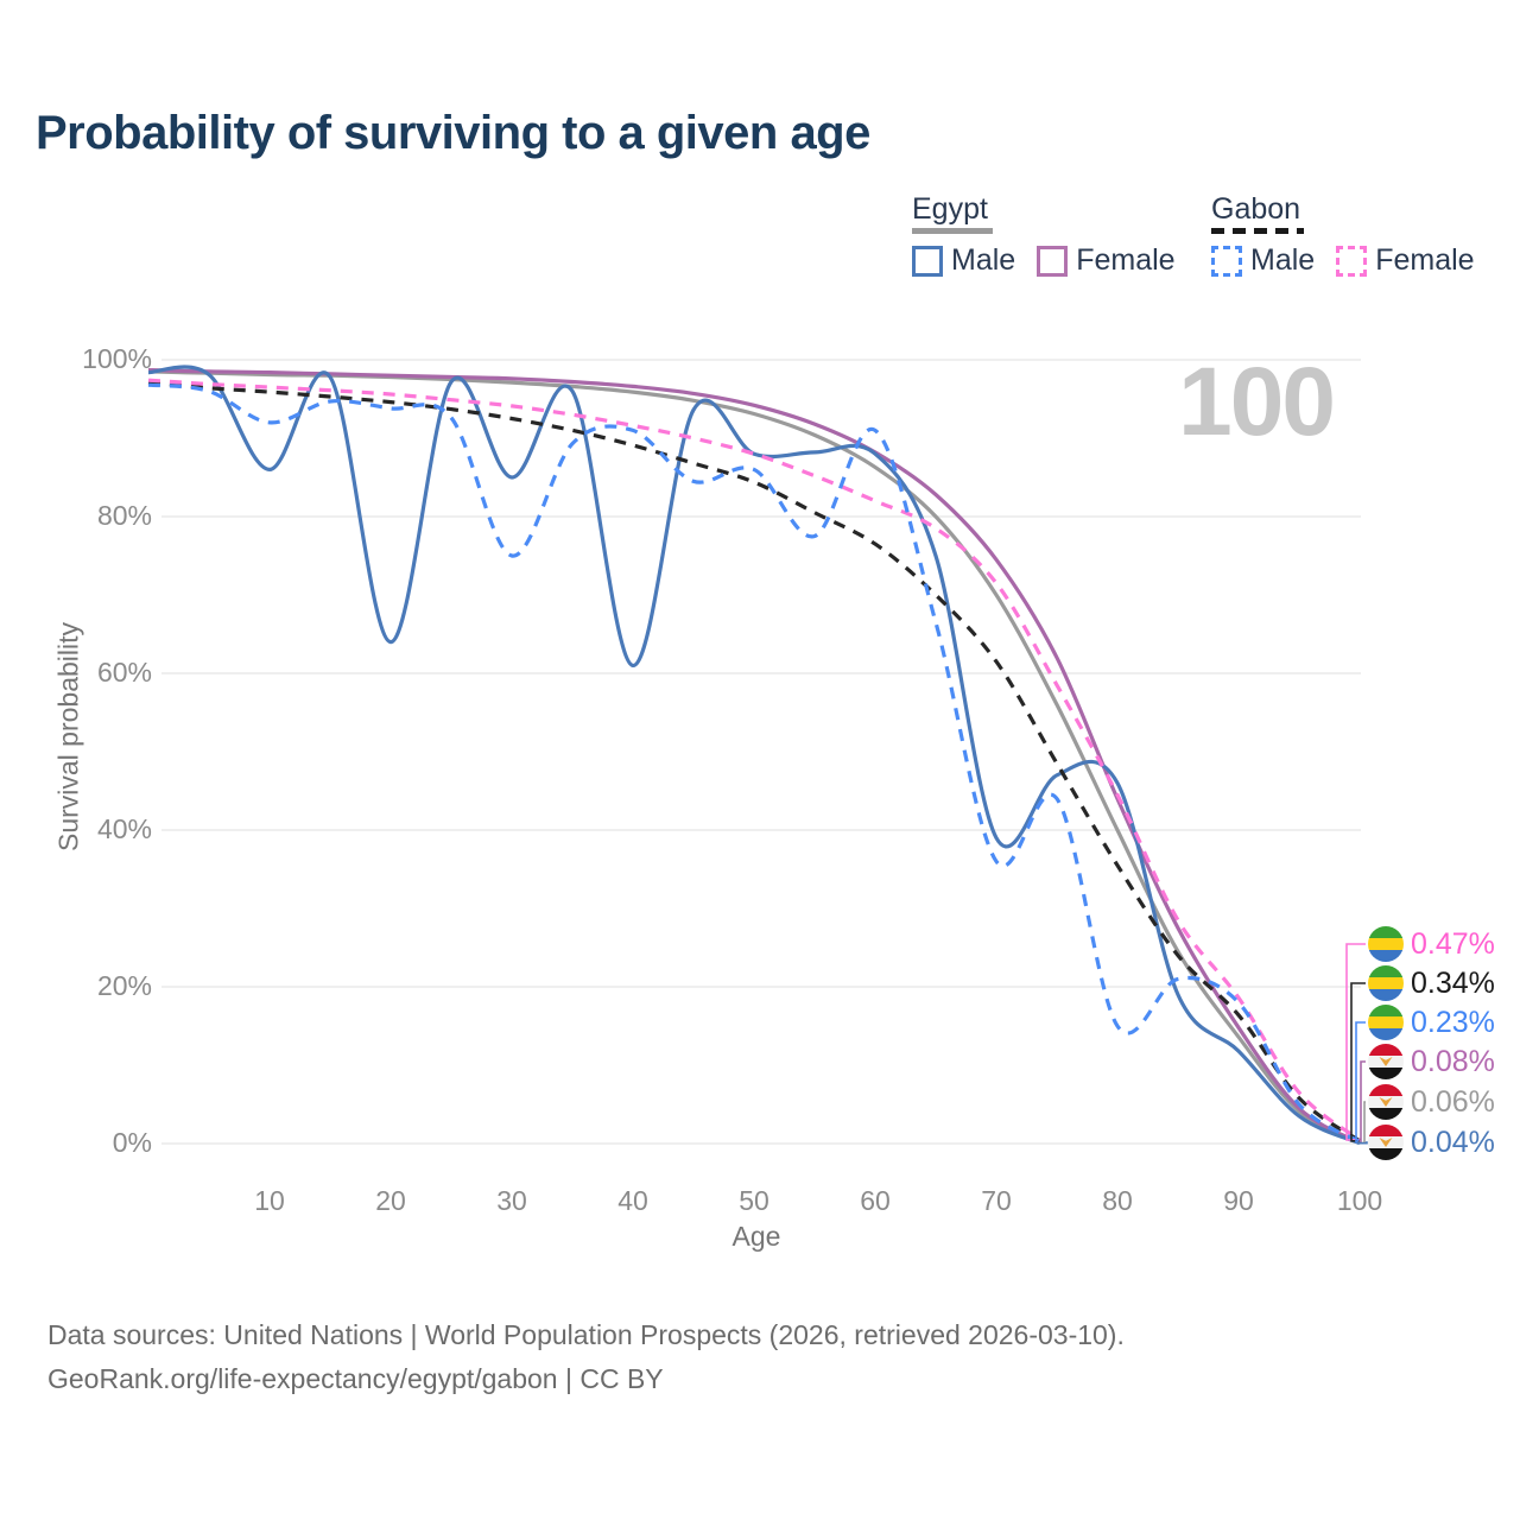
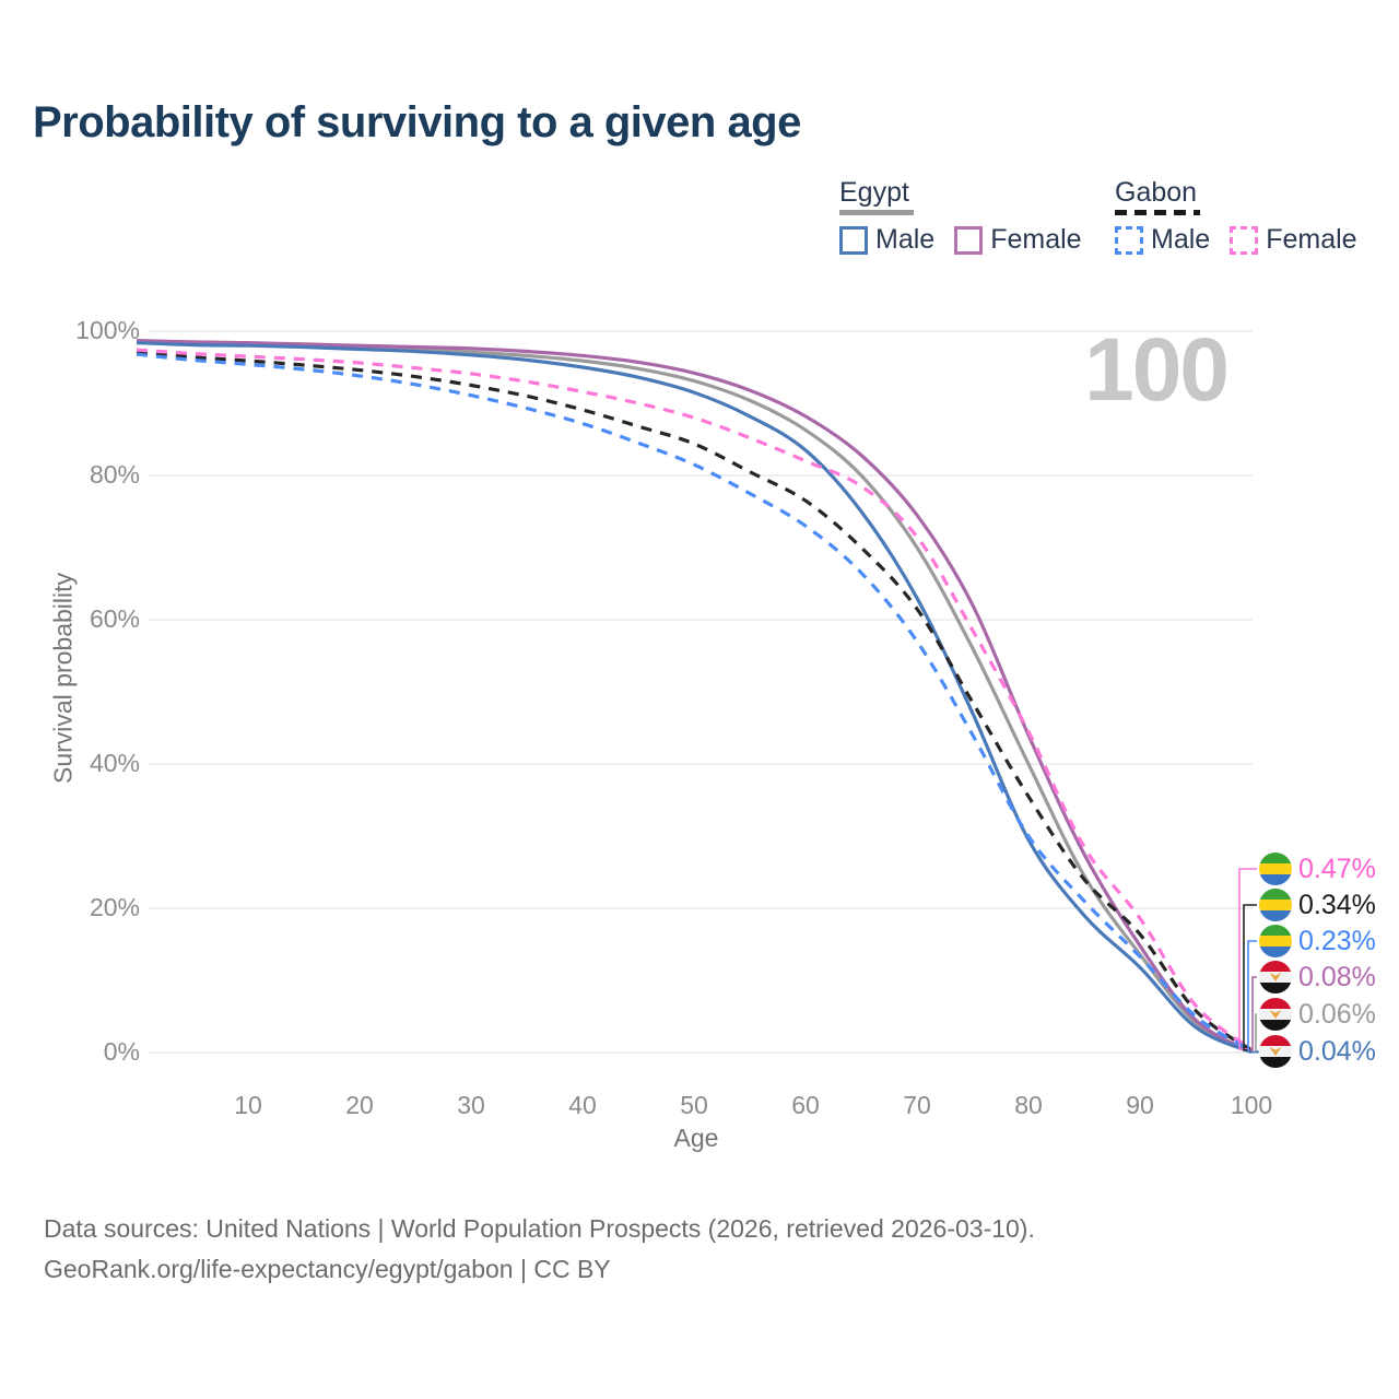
Egypt Male/10: 86% -> 98%
Gabon Male/10: 92% -> 95%
Egypt Male/20: 64% -> 98%
Egypt Male/30: 85% -> 97%
Gabon Male/30: 75% -> 91%
Egypt Male/40: 61% -> 95%
Gabon Male/40: 91% -> 87%
Egypt Male/50: 88% -> 92%
Gabon Male/50: 86% -> 82%
Egypt Male/60: 88% -> 84%
Gabon Male/60: 91% -> 73%
Egypt Male/70: 39% -> 63%
Gabon Male/70: 36% -> 57%
Egypt Male/80: 46% -> 30%
Gabon Male/80: 15% -> 30%
Gabon Male/90: 18% -> 13%
